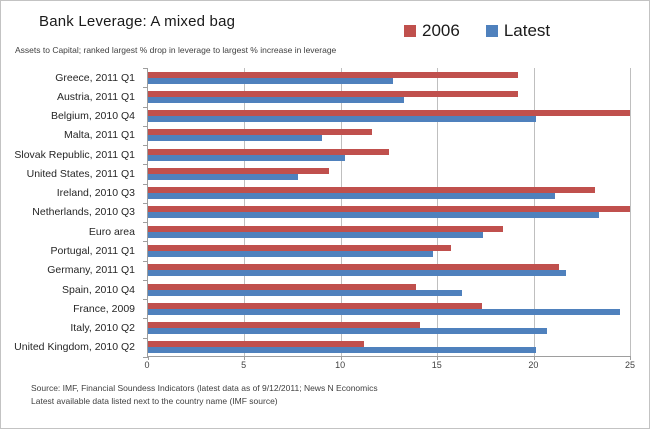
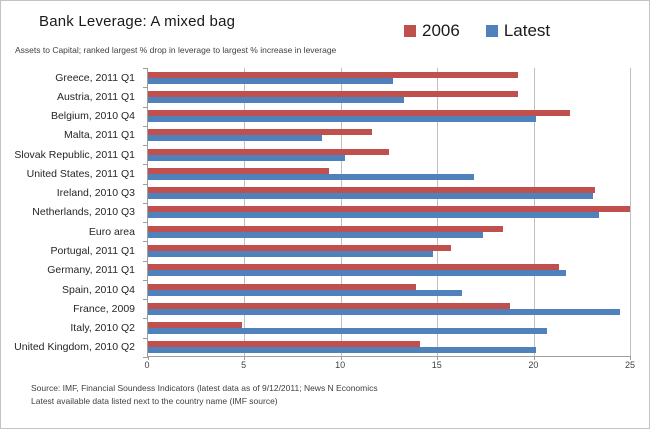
2006/Belgium, 2010 Q4: 25.0 -> 21.9
Latest/United States, 2011 Q1: 7.8 -> 16.9
Latest/Ireland, 2010 Q3: 21.1 -> 23.1
2006/France, 2009: 17.3 -> 18.8
2006/Italy, 2010 Q2: 14.1 -> 4.9
2006/United Kingdom, 2010 Q2: 11.2 -> 14.1
